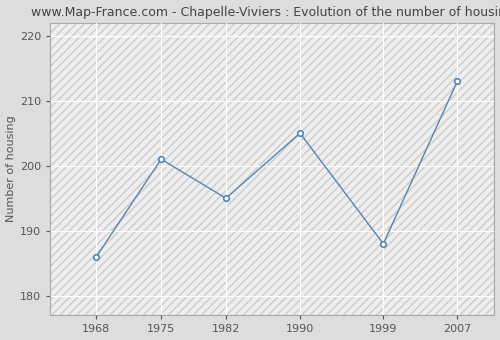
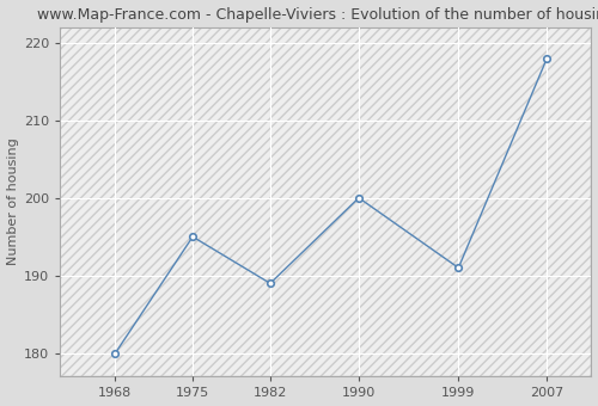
1968: 186 -> 180
1975: 201 -> 195
1982: 195 -> 189
1990: 205 -> 200
1999: 188 -> 191
2007: 213 -> 218
